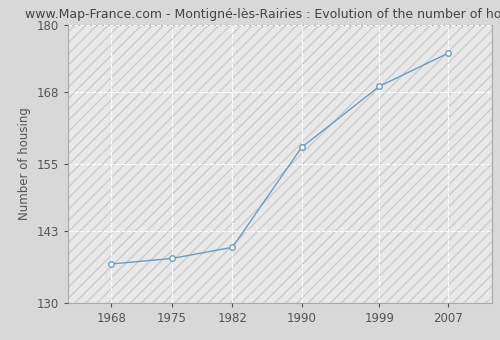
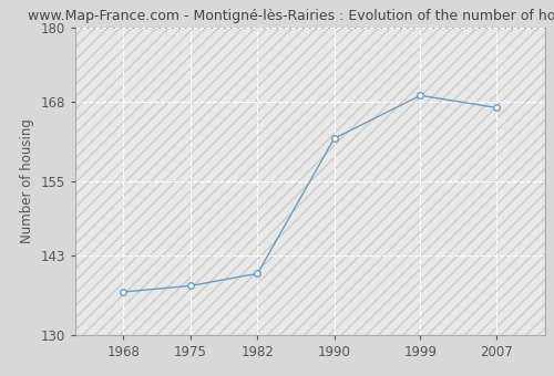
1990: 158 -> 162
2007: 175 -> 167
